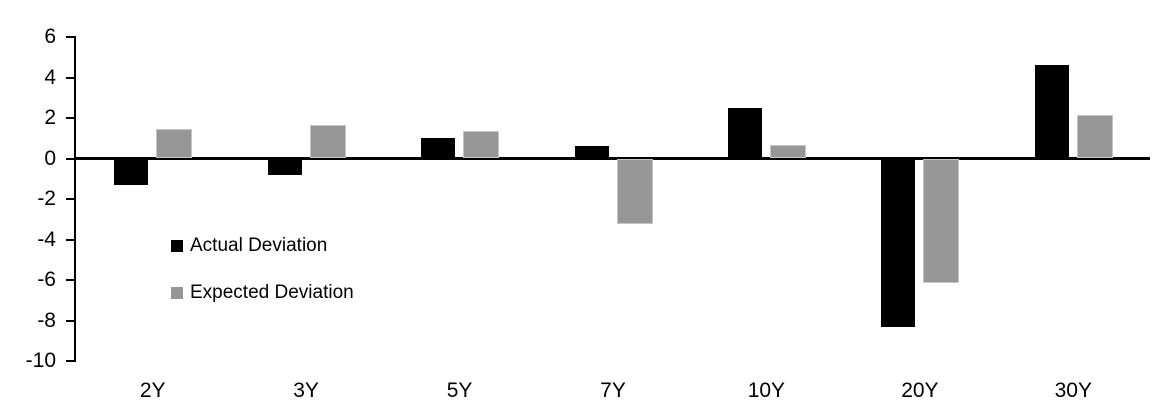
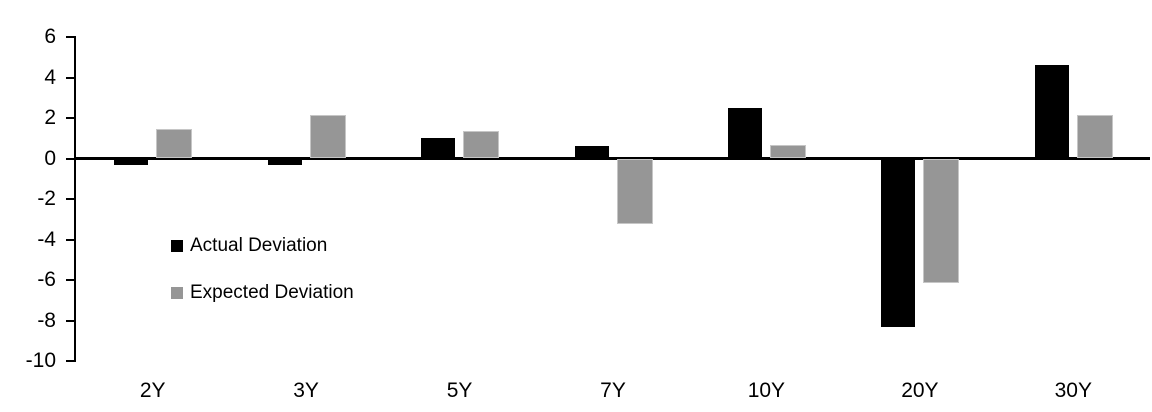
Actual Deviation/2Y: -1.3 -> -0.3
Actual Deviation/3Y: -0.8 -> -0.3
Expected Deviation/3Y: 1.6 -> 2.1
